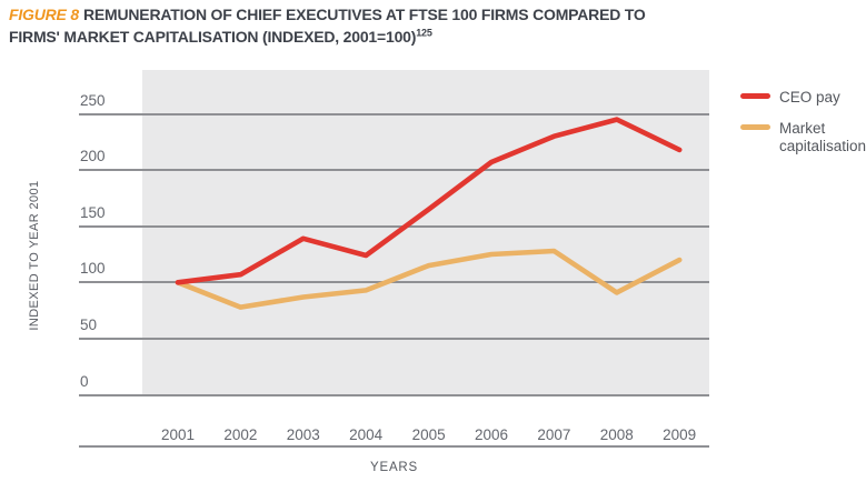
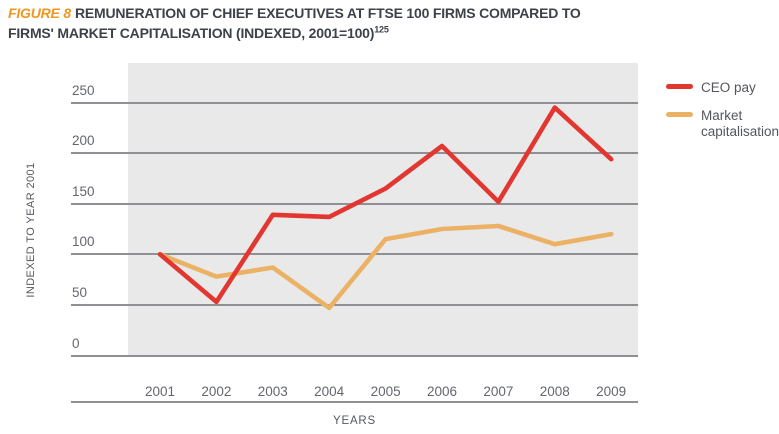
CEO pay/2002: 107 -> 53
CEO pay/2004: 124 -> 137
Market capitalisation/2004: 93 -> 47
CEO pay/2007: 230 -> 152
Market capitalisation/2008: 91 -> 110
CEO pay/2009: 218 -> 194
